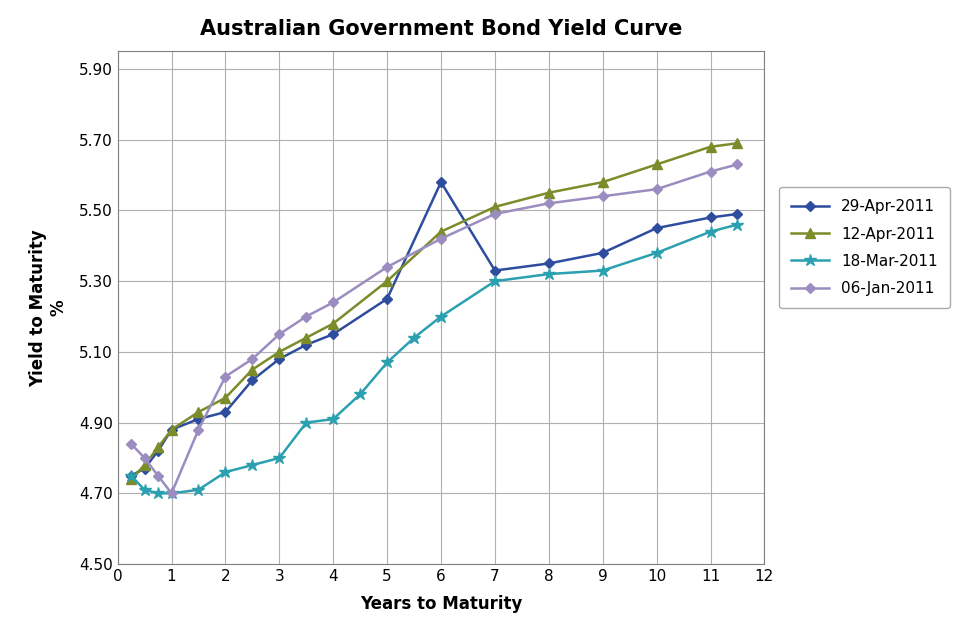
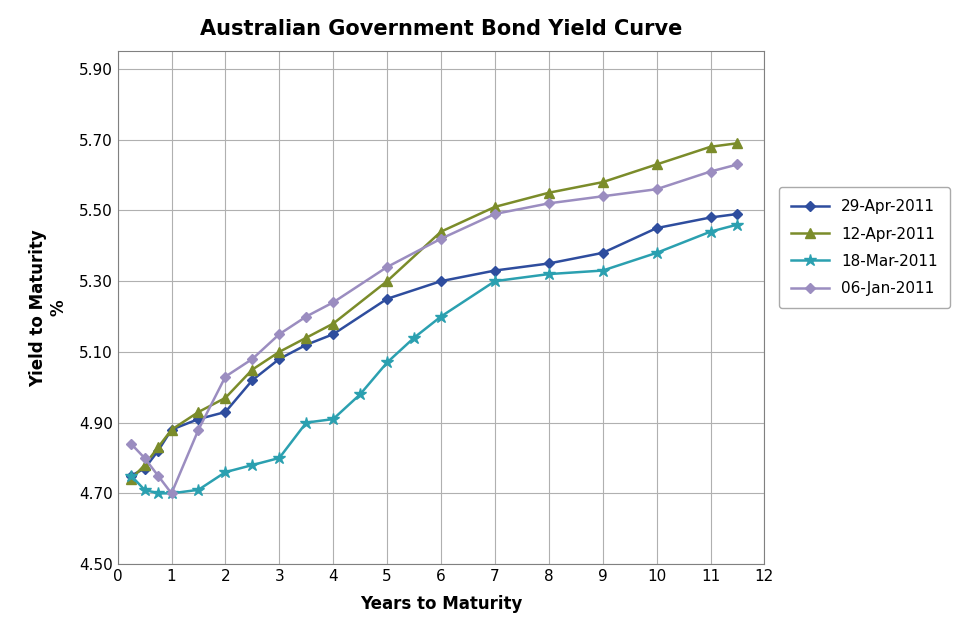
29-Apr-2011/6: 5.58 -> 5.30
